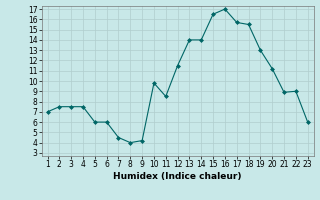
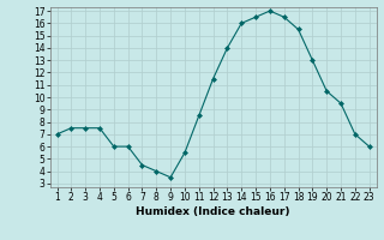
9: 4.2 -> 3.5
10: 9.8 -> 5.5
14: 14.0 -> 16.0
17: 15.7 -> 16.5
20: 11.2 -> 10.5
21: 8.9 -> 9.5
22: 9.0 -> 7.0
